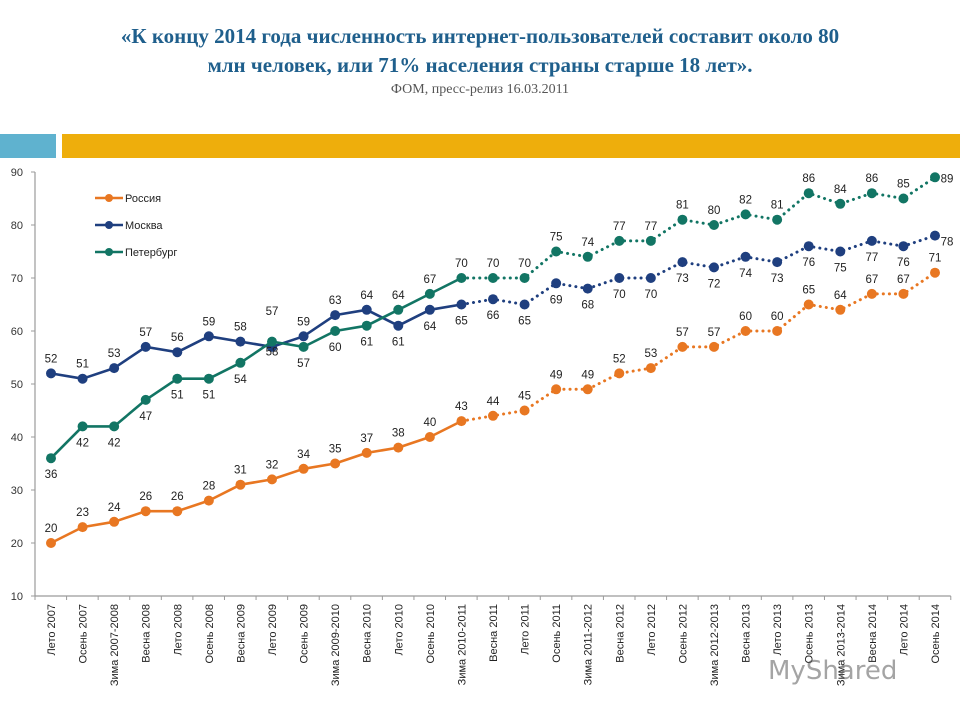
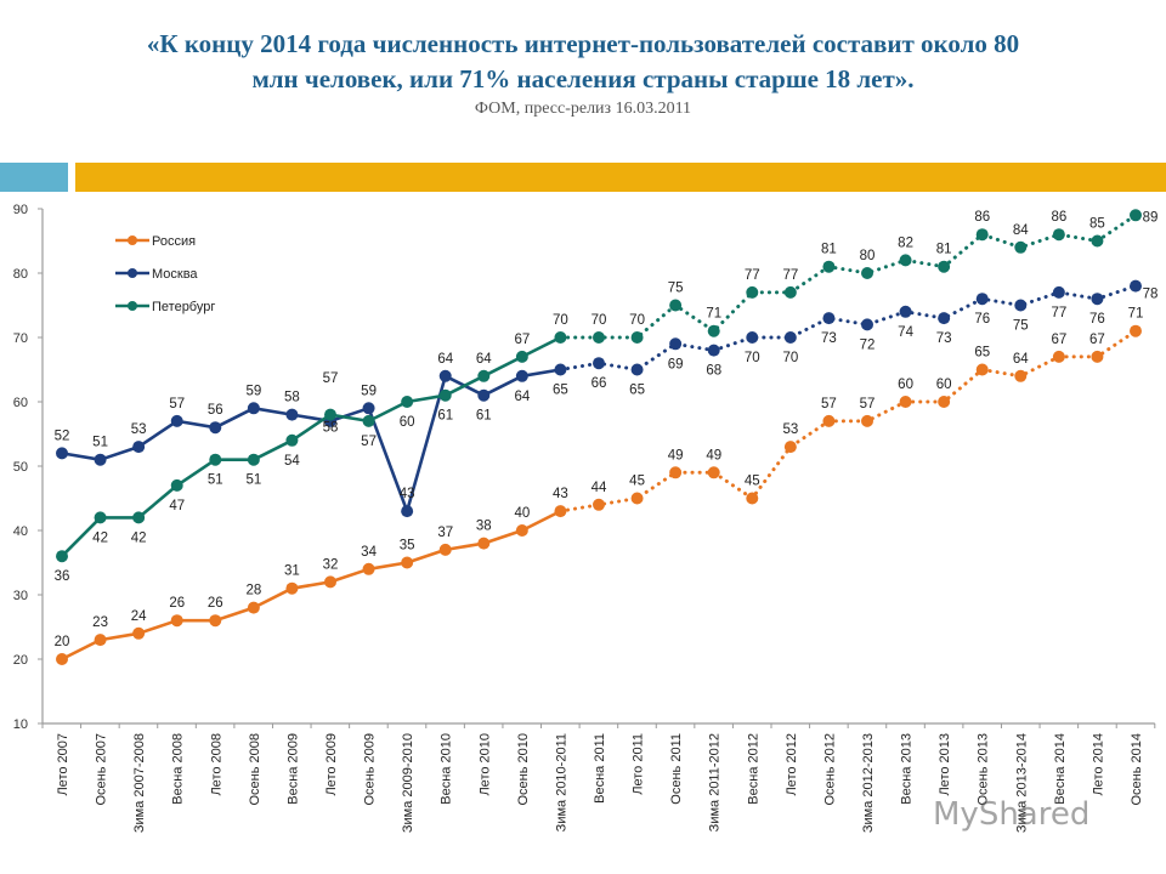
Москва/Зима 2009-2010: 63 -> 43
Петербург/Зима 2011-2012: 74 -> 71
Россия/Весна 2012: 52 -> 45
